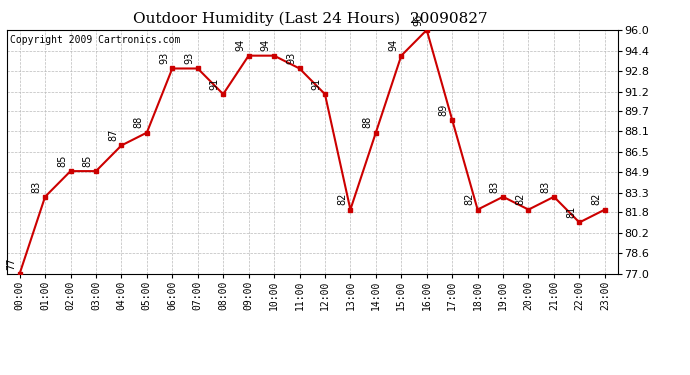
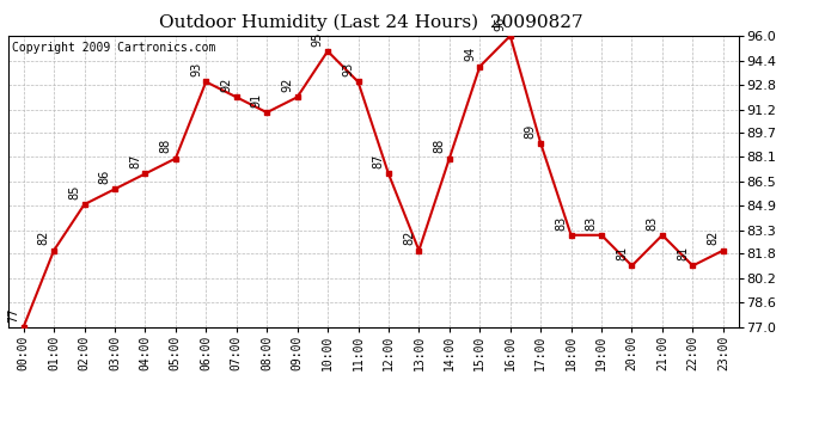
01:00: 83 -> 82
03:00: 85 -> 86
07:00: 93 -> 92
09:00: 94 -> 92
10:00: 94 -> 95
12:00: 91 -> 87
18:00: 82 -> 83
20:00: 82 -> 81
